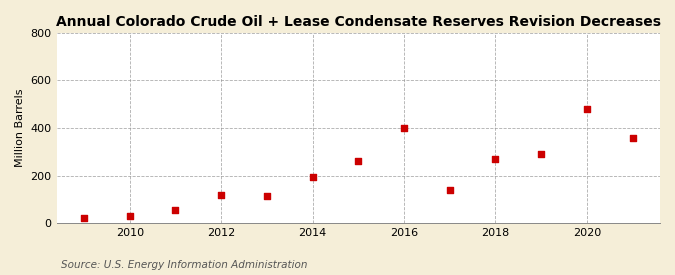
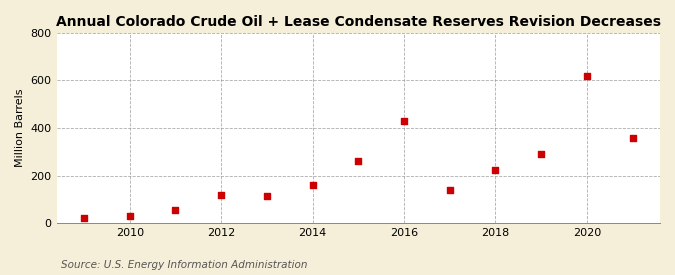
2014: 195 -> 160
2016: 400 -> 430
2018: 270 -> 225
2020: 480 -> 620
